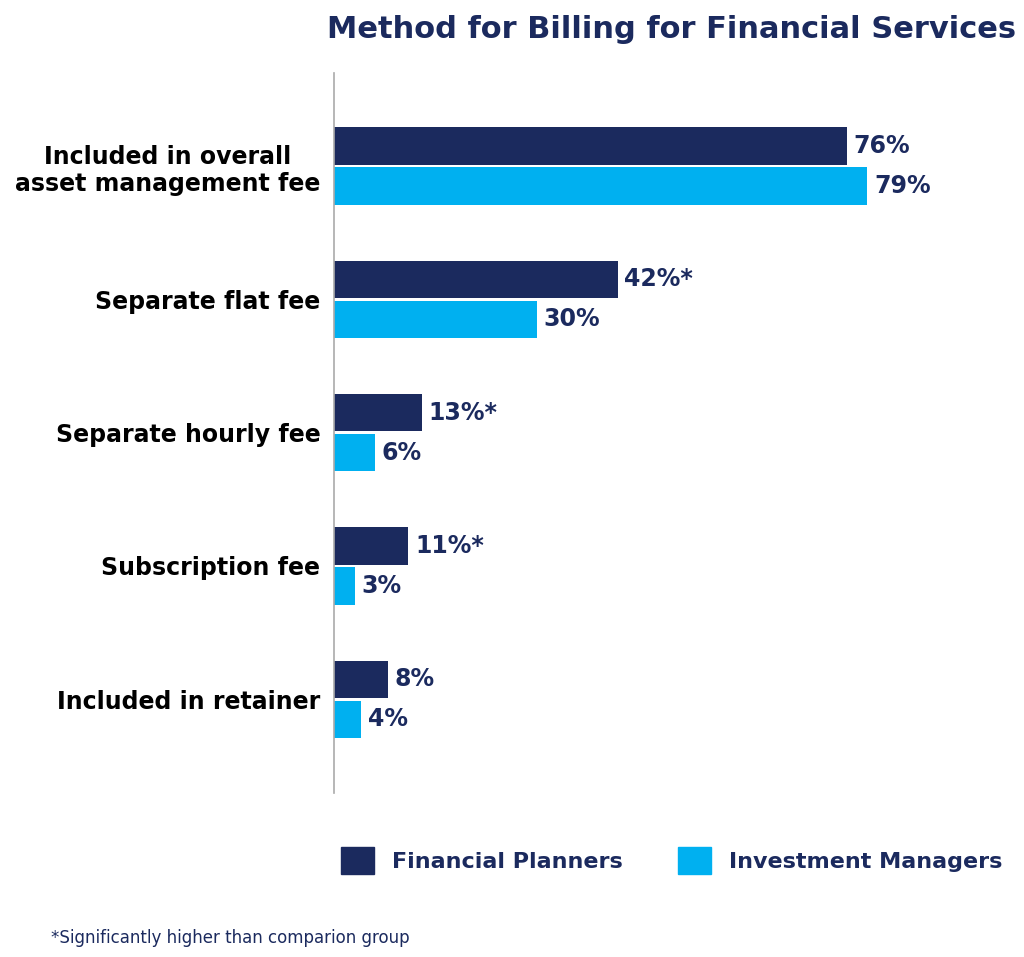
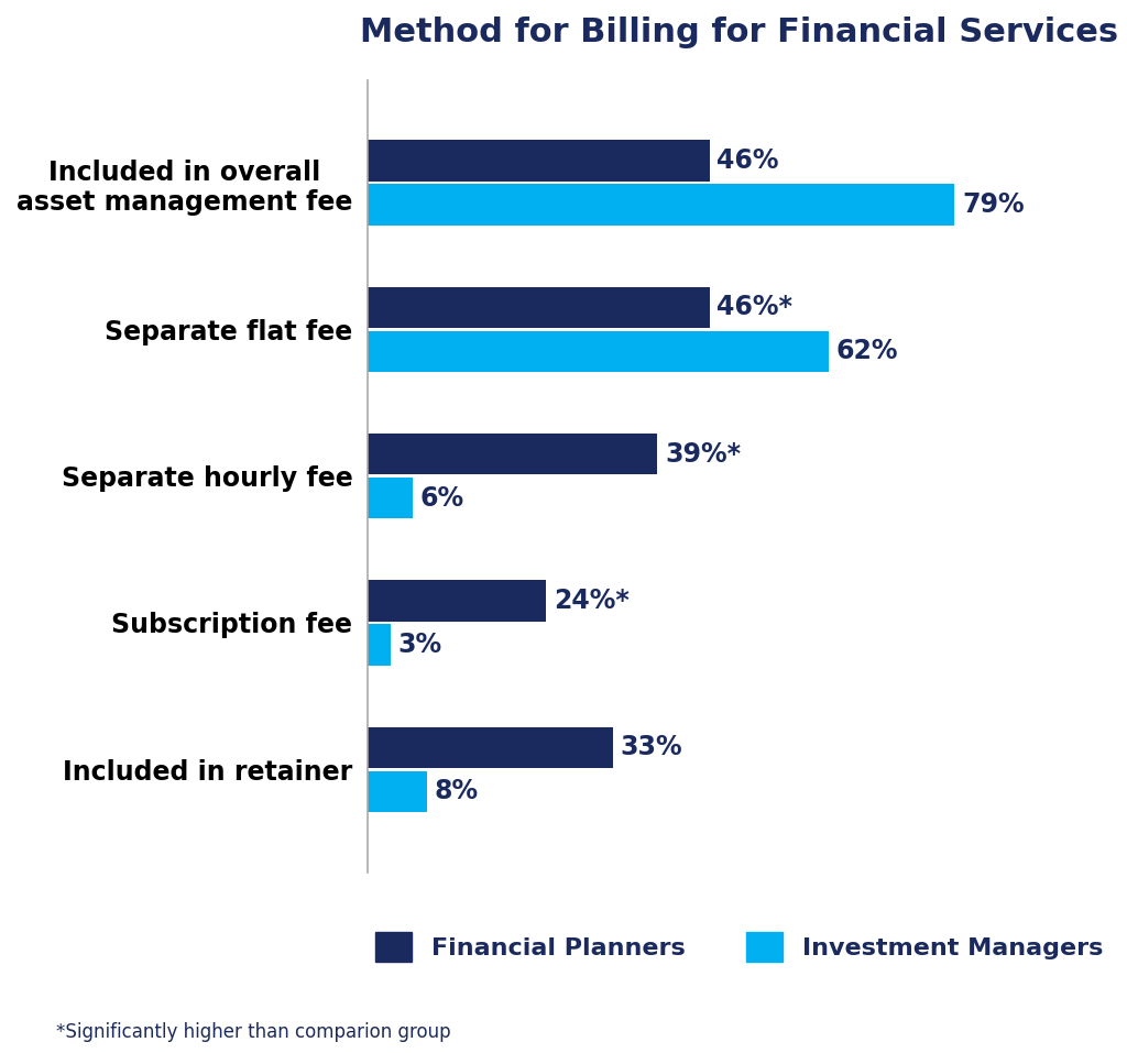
Financial Planners/Included in overall asset management fee: 76% -> 46%
Financial Planners/Separate flat fee: 42%* -> 46%*
Investment Managers/Separate flat fee: 30% -> 62%
Financial Planners/Separate hourly fee: 13%* -> 39%*
Financial Planners/Subscription fee: 11%* -> 24%*
Financial Planners/Included in retainer: 8% -> 33%
Investment Managers/Included in retainer: 4% -> 8%
